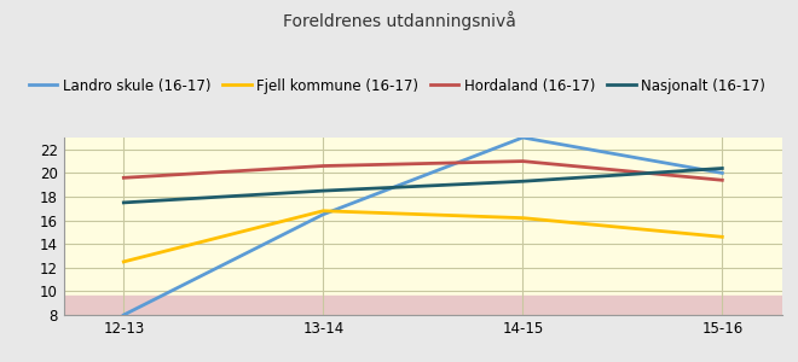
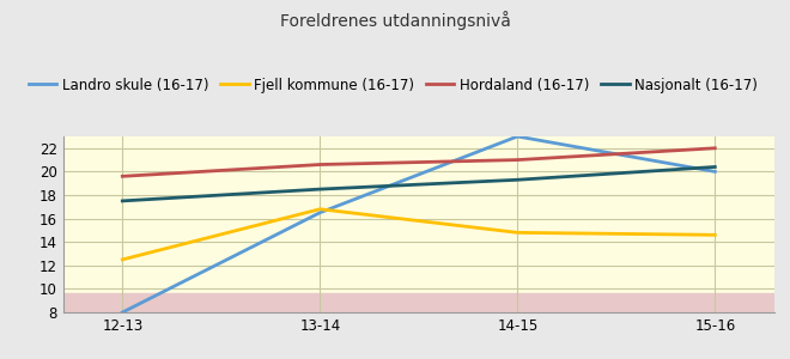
Fjell kommune (16-17)/14-15: 16.2 -> 14.8
Hordaland (16-17)/15-16: 19.4 -> 22.0
